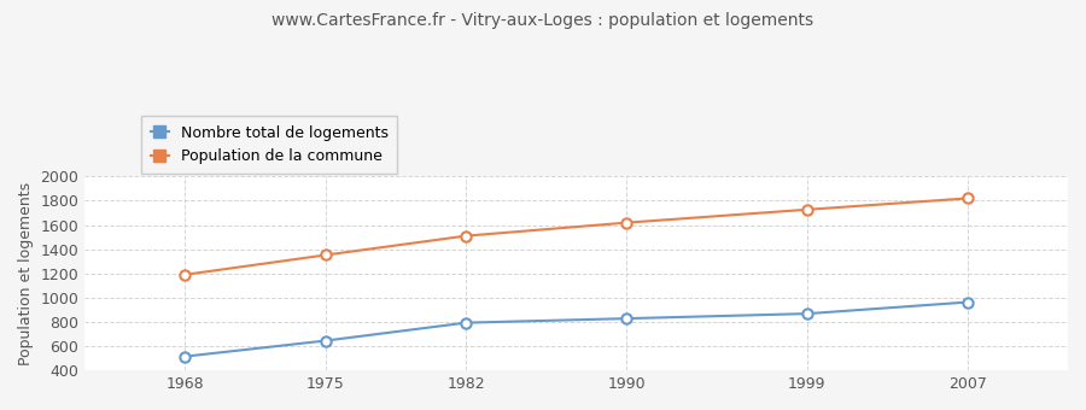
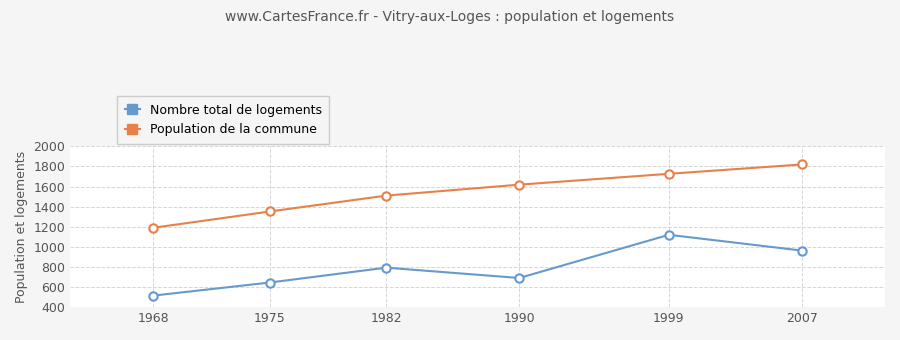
Nombre total de logements/1990: 830 -> 690
Nombre total de logements/1999: 870 -> 1120
